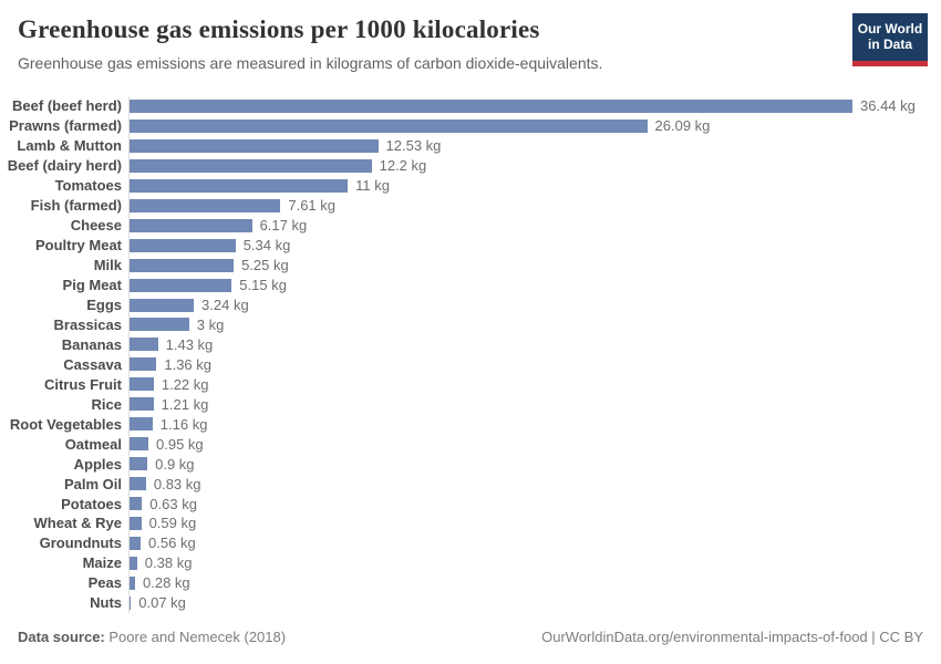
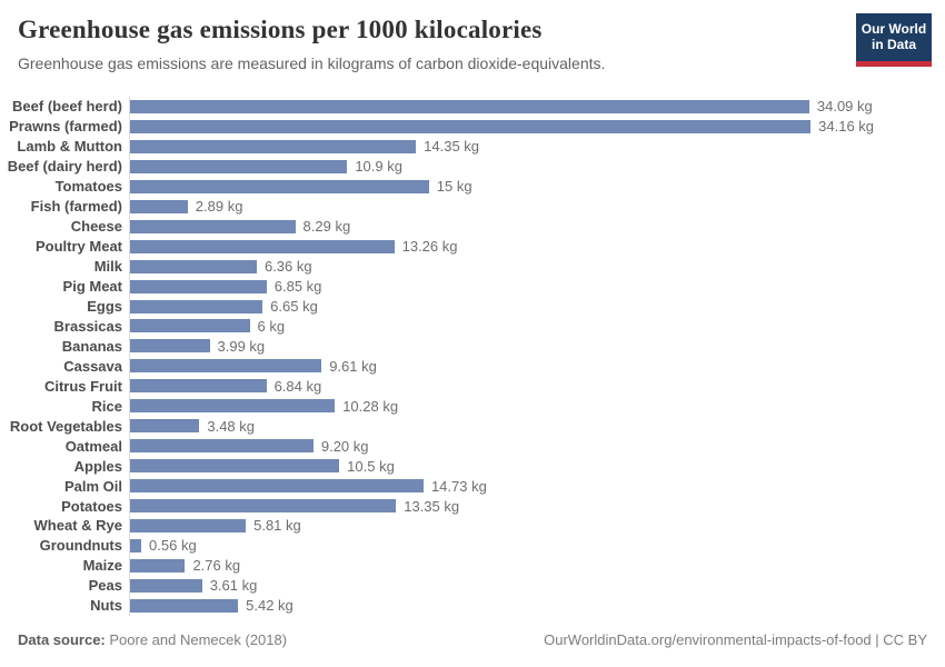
Beef (beef herd): 36.44 -> 34.09
Prawns (farmed): 26.09 -> 34.16
Lamb & Mutton: 12.53 -> 14.35
Beef (dairy herd): 12.2 -> 10.9
Tomatoes: 11 -> 15
Fish (farmed): 7.61 -> 2.89
Cheese: 6.17 -> 8.29
Poultry Meat: 5.34 -> 13.26
Milk: 5.25 -> 6.36
Pig Meat: 5.15 -> 6.85
Eggs: 3.24 -> 6.65
Brassicas: 3 -> 6
Bananas: 1.43 -> 3.99
Cassava: 1.36 -> 9.61
Citrus Fruit: 1.22 -> 6.84
Rice: 1.21 -> 10.28
Root Vegetables: 1.16 -> 3.48
Oatmeal: 0.95 -> 9.20
Apples: 0.9 -> 10.5
Palm Oil: 0.83 -> 14.73
Potatoes: 0.63 -> 13.35
Wheat & Rye: 0.59 -> 5.81
Maize: 0.38 -> 2.76
Peas: 0.28 -> 3.61
Nuts: 0.07 -> 5.42
